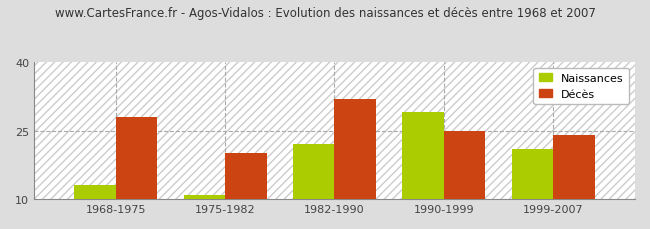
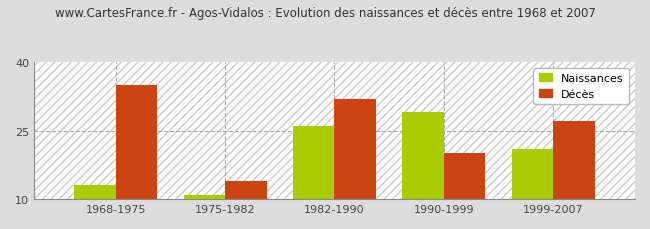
Décès/1968-1975: 28 -> 35
Décès/1975-1982: 20 -> 14
Naissances/1982-1990: 22 -> 26
Décès/1990-1999: 25 -> 20
Décès/1999-2007: 24 -> 27
